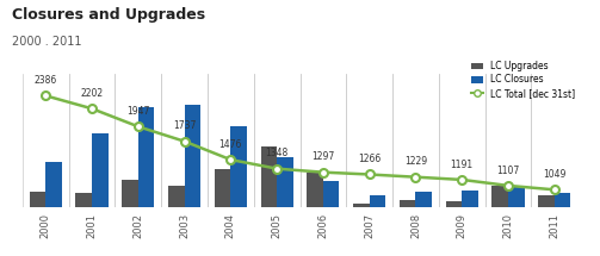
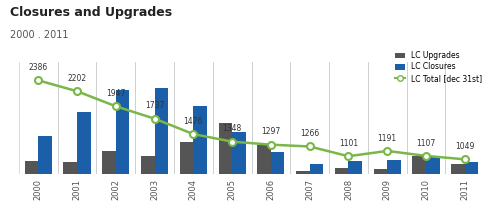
LC Total [dec 31st]/2008: 1229 -> 1101
